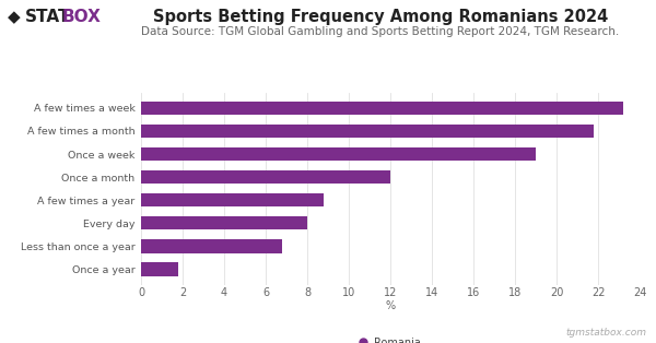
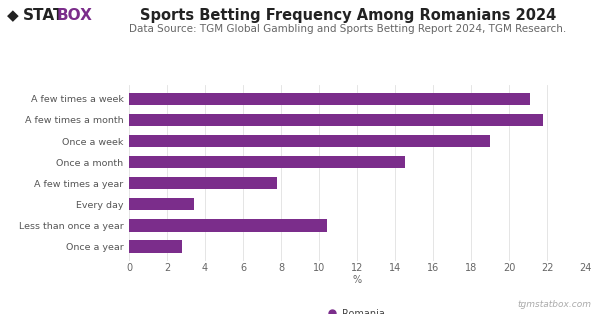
A few times a week: 23.2 -> 21.1
Once a month: 12.0 -> 14.5
A few times a year: 8.8 -> 7.8
Every day: 8.0 -> 3.4
Less than once a year: 6.8 -> 10.4
Once a year: 1.8 -> 2.8
